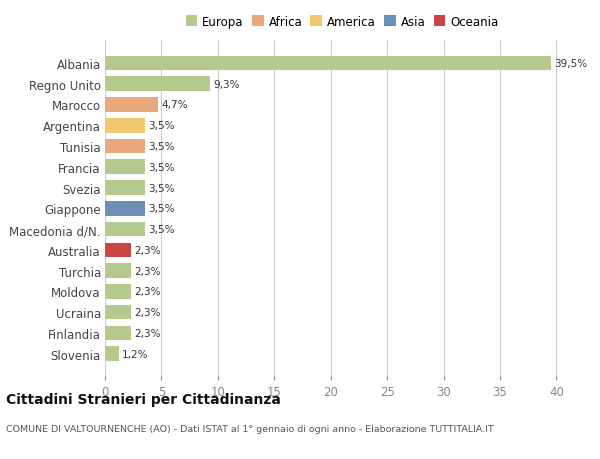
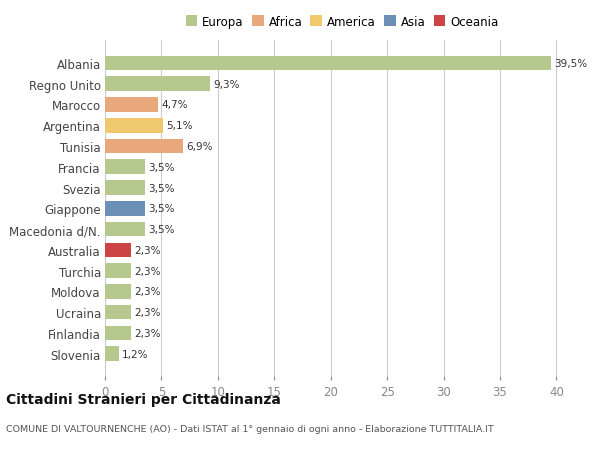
Argentina: 3,5% -> 5,1%
Tunisia: 3,5% -> 6,9%
